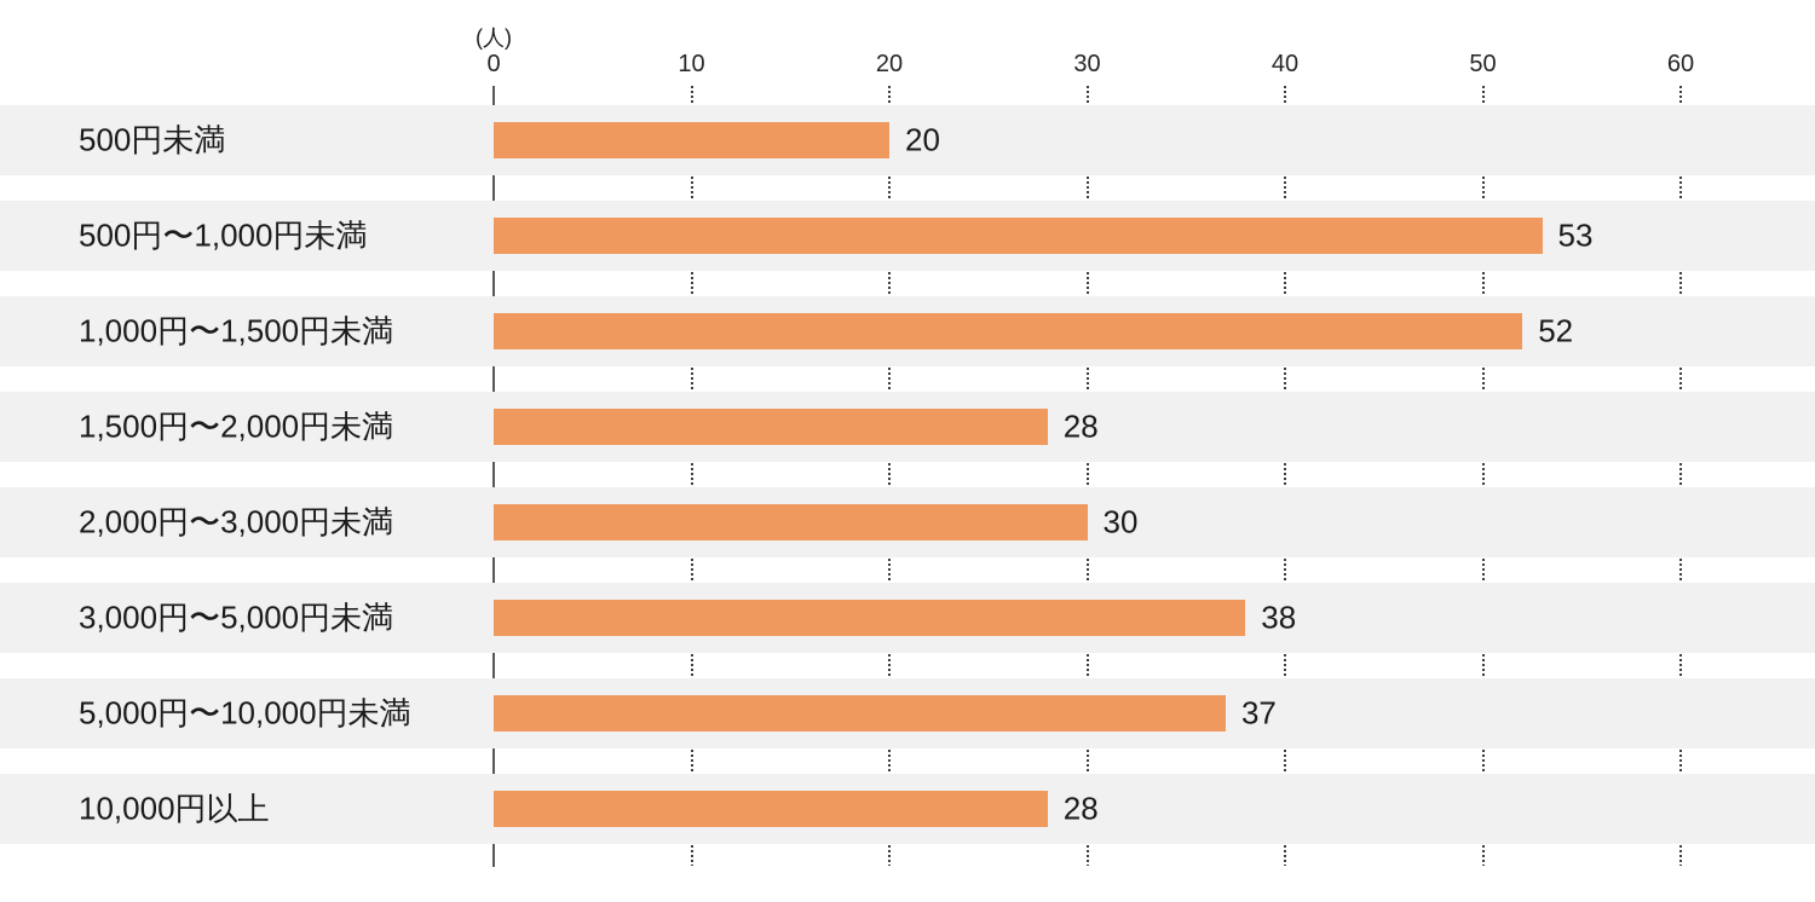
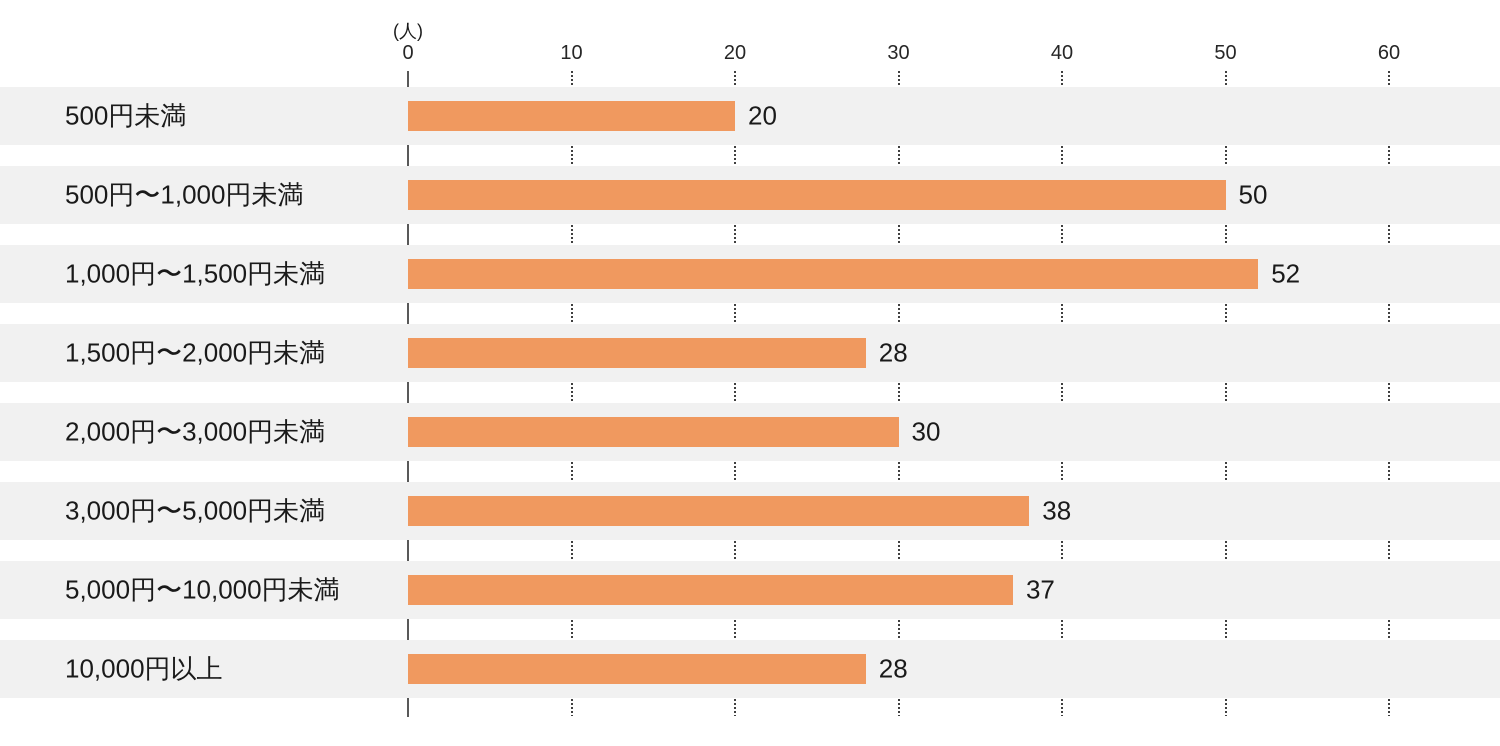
500円〜1,000円未満: 53 -> 50
